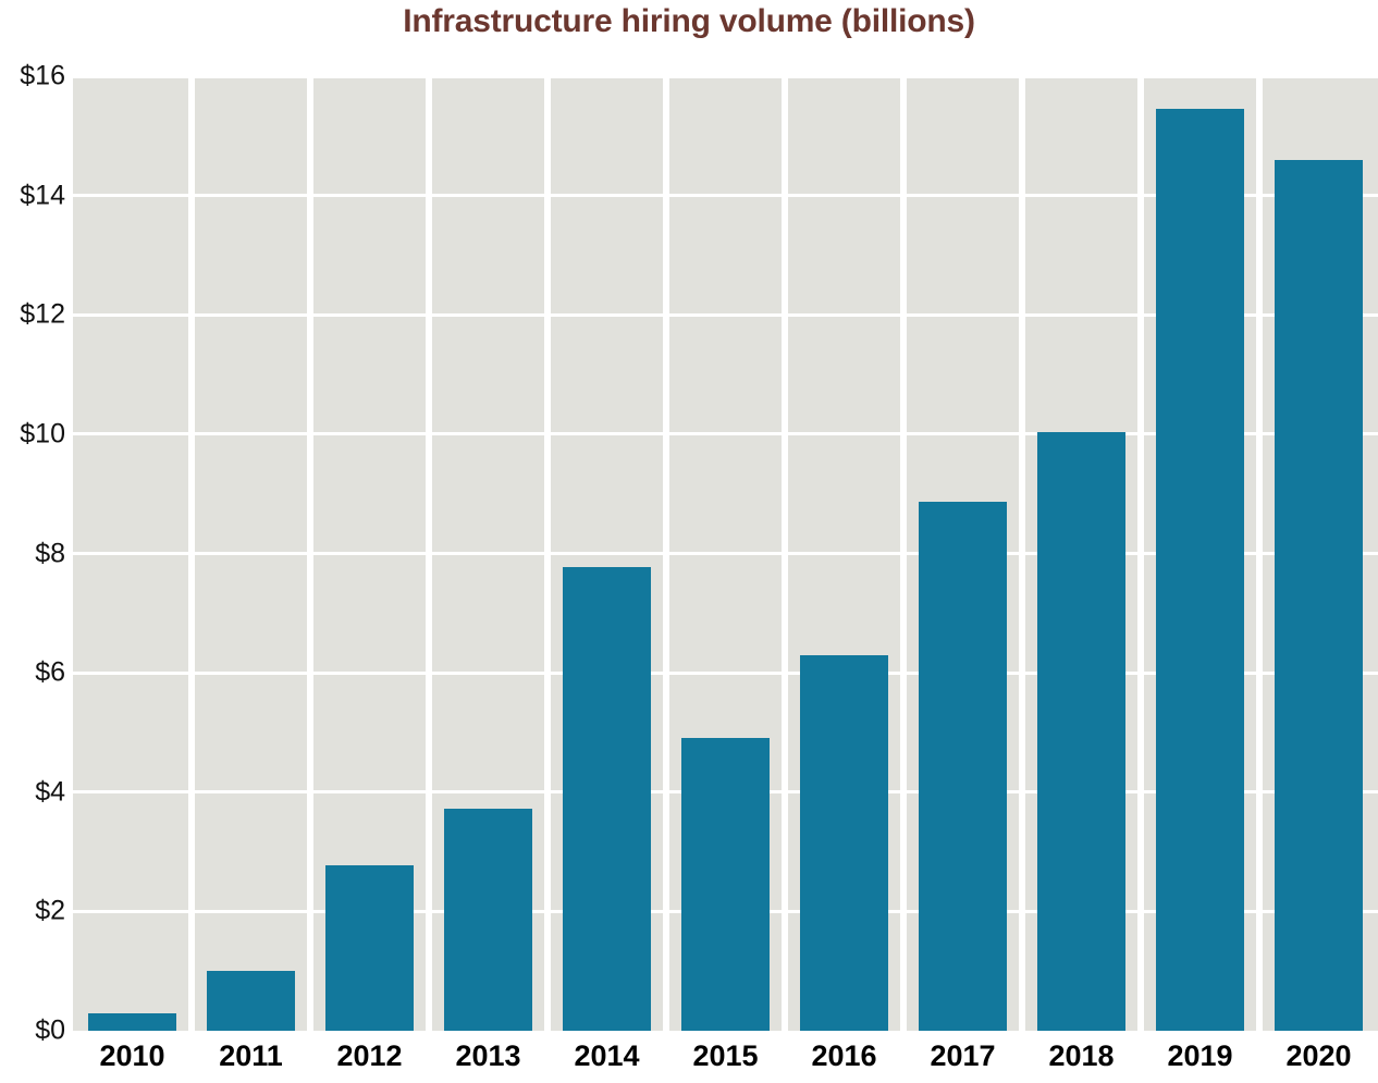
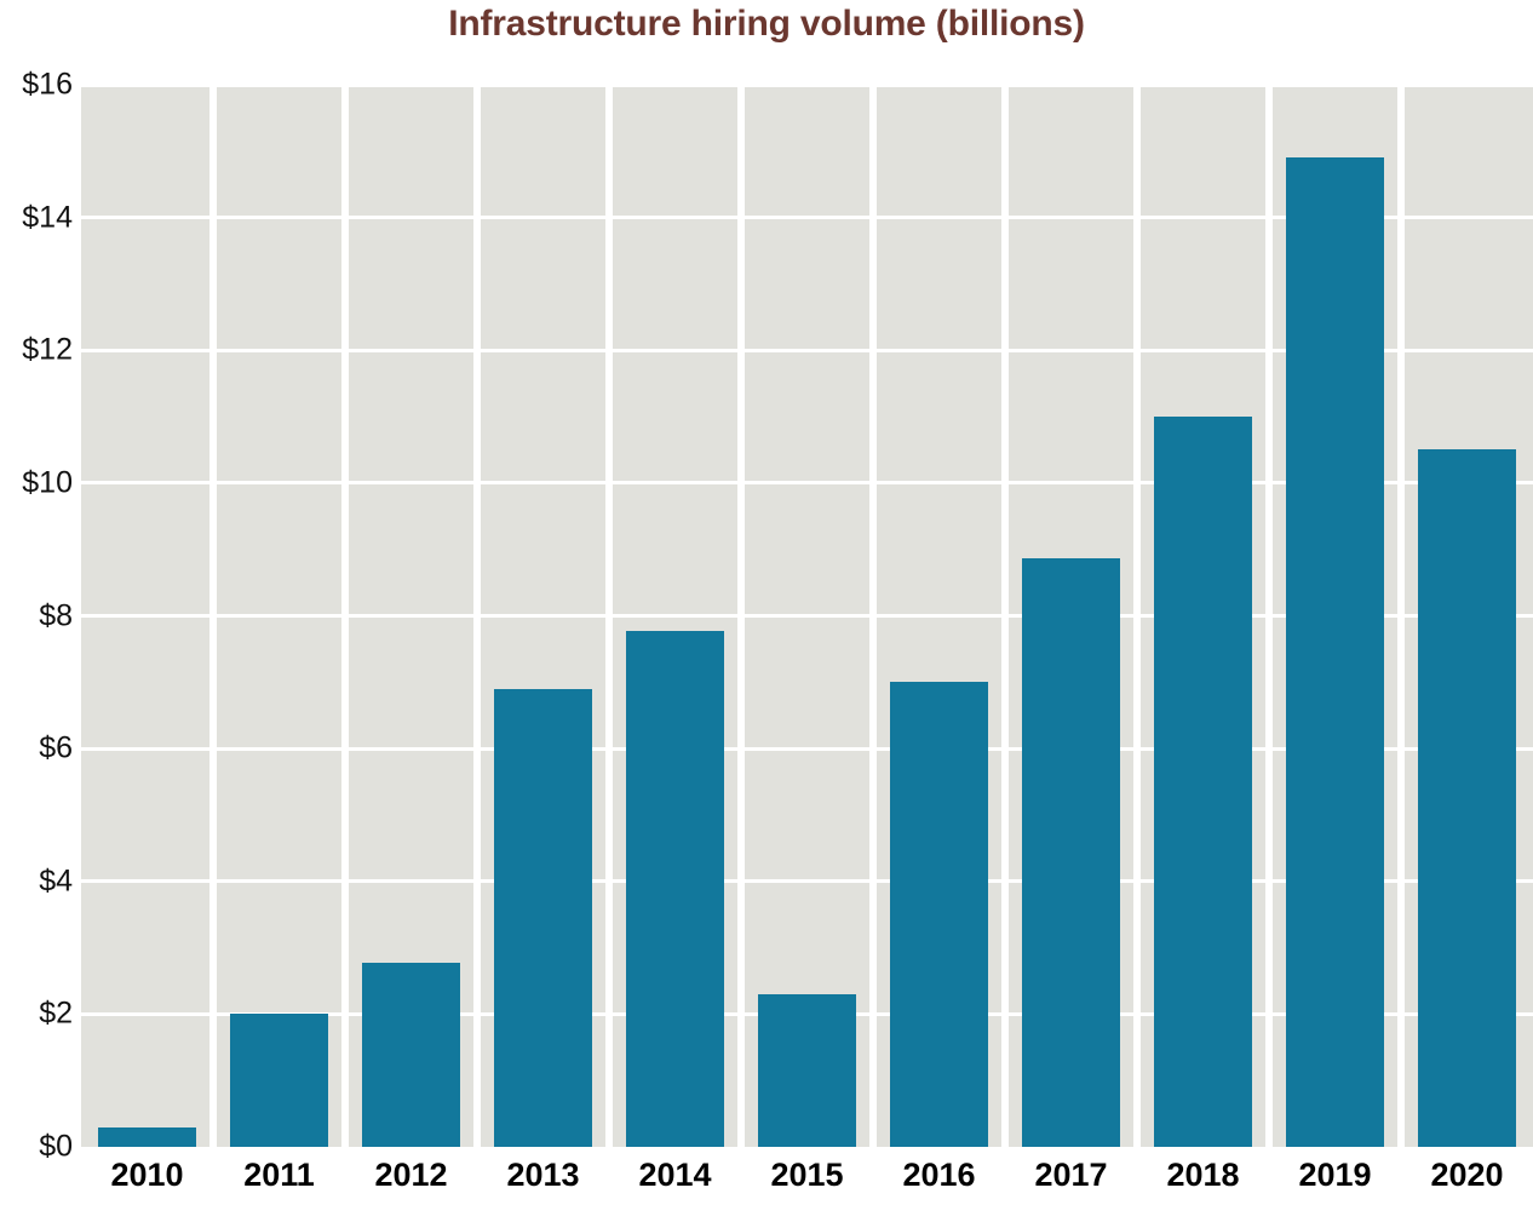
2011: $1.0 -> $2.0
2013: $3.7 -> $6.9
2015: $4.9 -> $2.3
2016: $6.3 -> $7.0
2018: $10.0 -> $11.0
2019: $15.4 -> $14.9
2020: $14.6 -> $10.5
